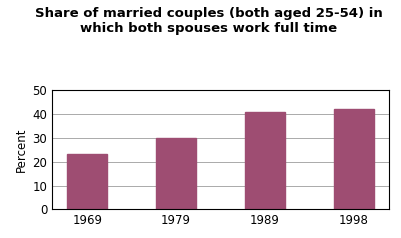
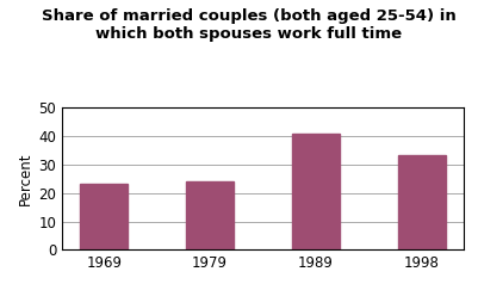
1979: 30.2 -> 24.0
1998: 42.0 -> 33.5
